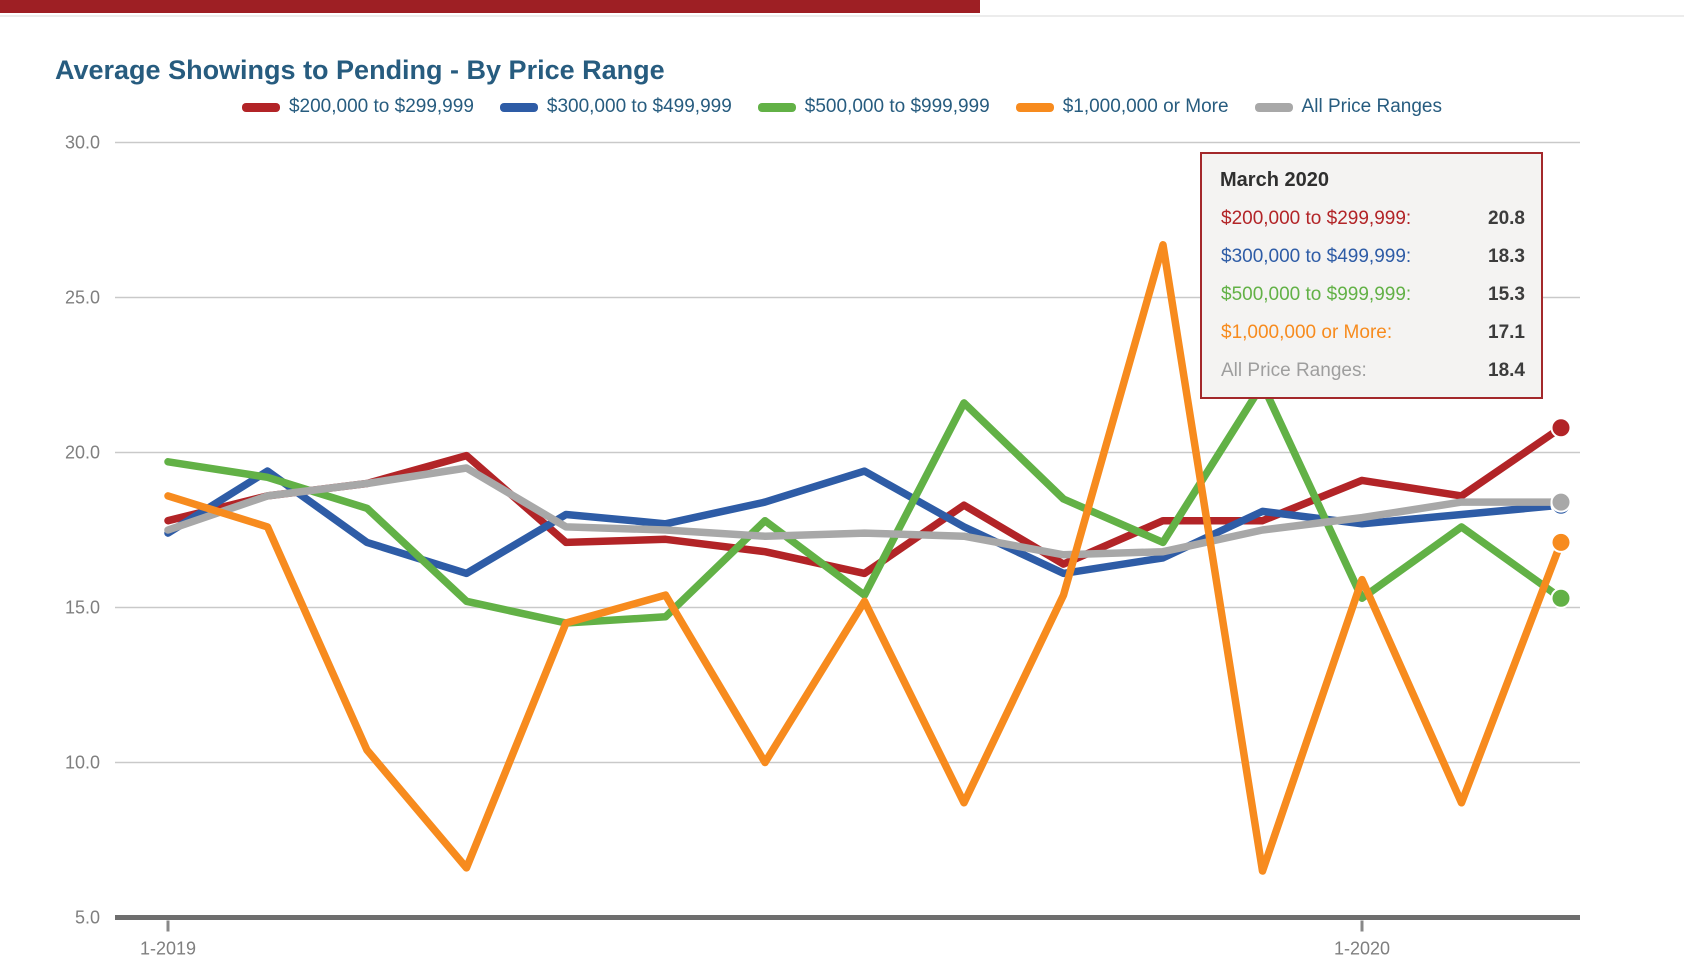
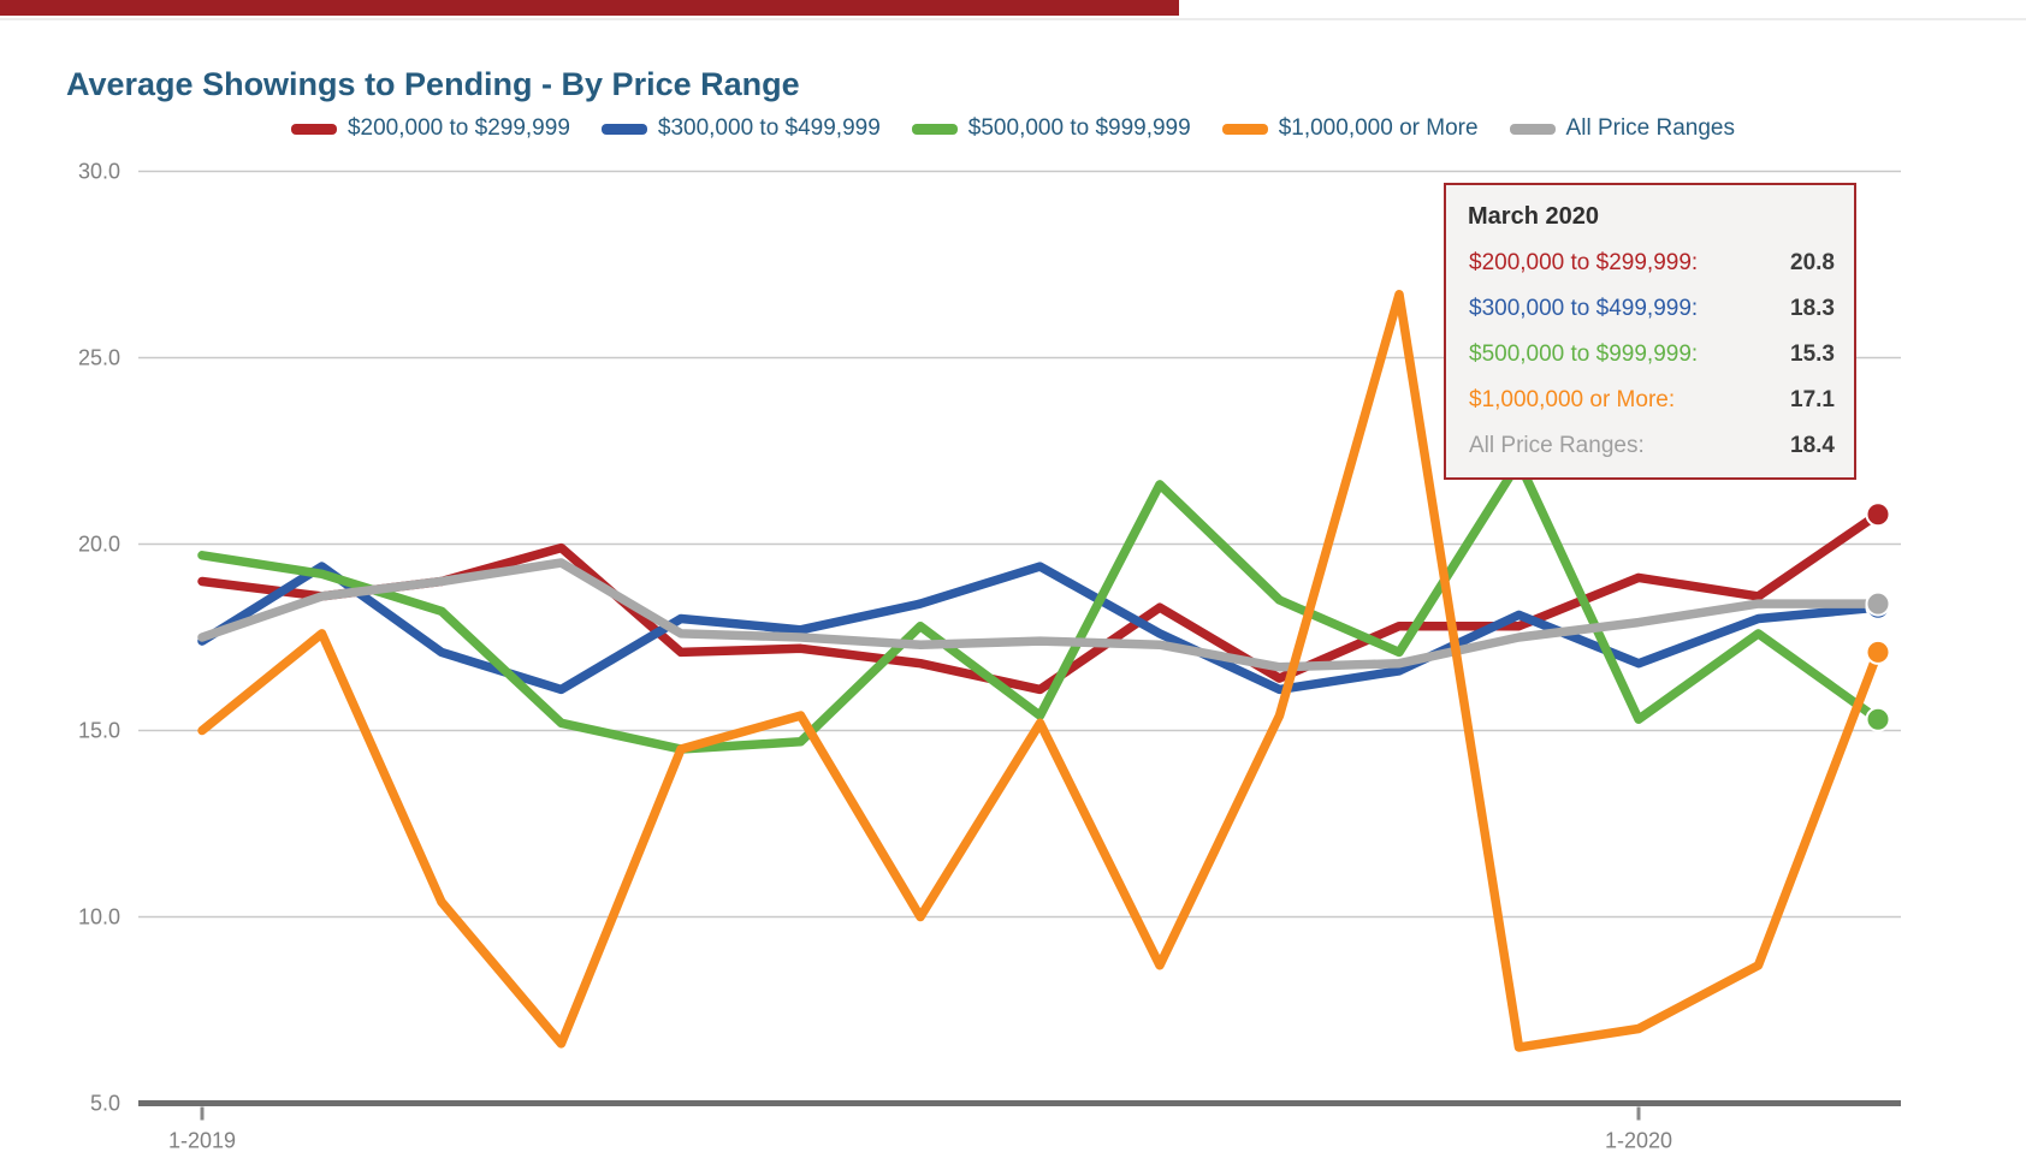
$200,000 to $299,999/1-2019: 17.8 -> 19.0
$1,000,000 or More/1-2019: 18.6 -> 15.0
$300,000 to $499,999/1-2020: 17.7 -> 16.8
$1,000,000 or More/1-2020: 15.9 -> 7.0
